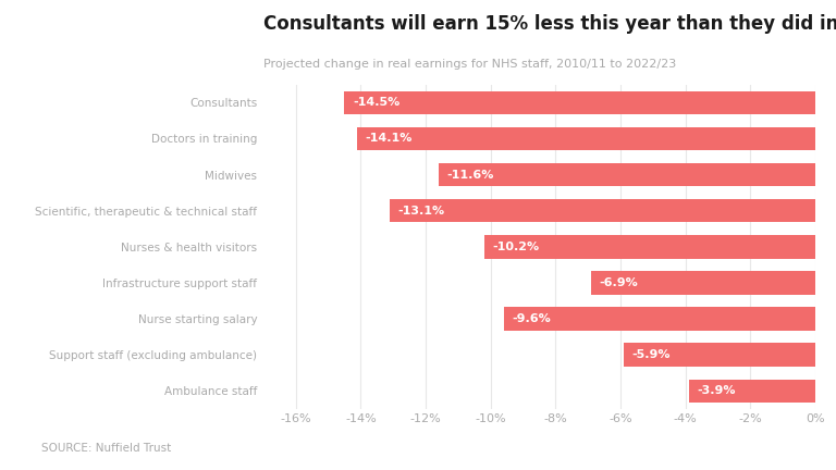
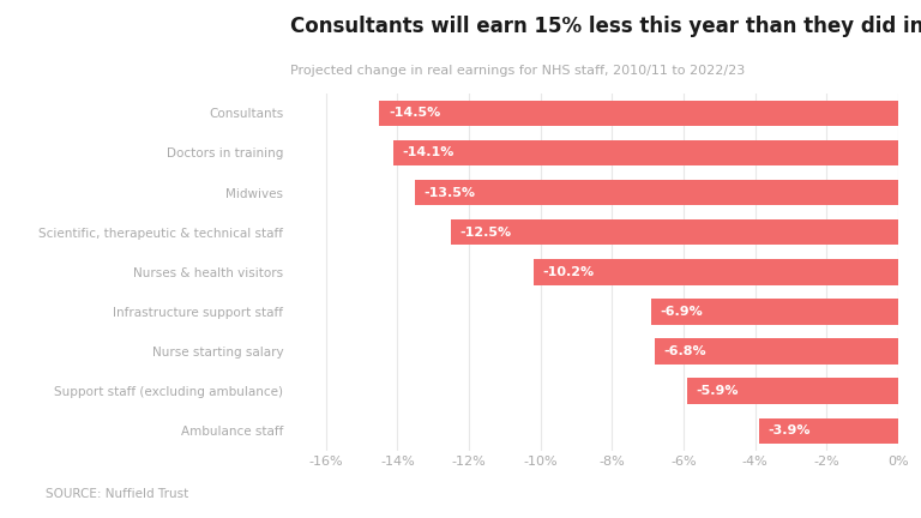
Midwives: -11.6% -> -13.5%
Scientific, therapeutic & technical staff: -13.1% -> -12.5%
Nurse starting salary: -9.6% -> -6.8%
